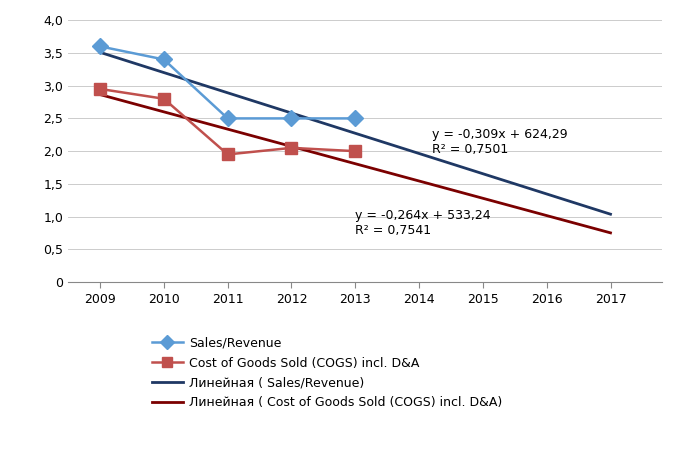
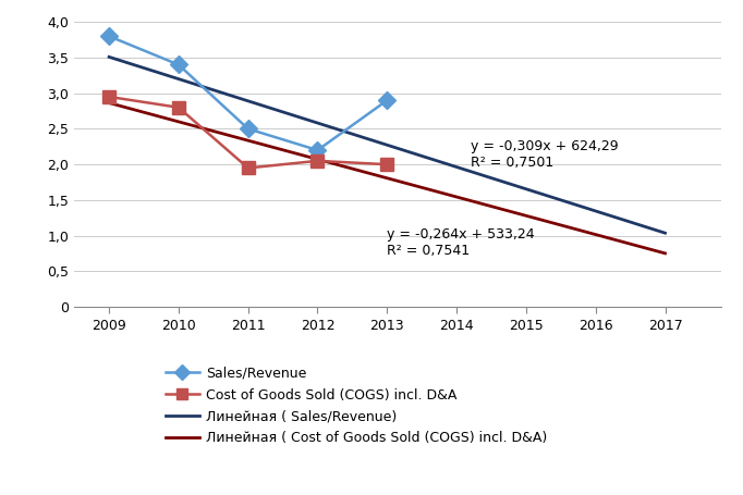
Sales/Revenue/2009: 3,6 -> 3,8
Sales/Revenue/2012: 2,5 -> 2,2
Sales/Revenue/2013: 2,5 -> 2,9
